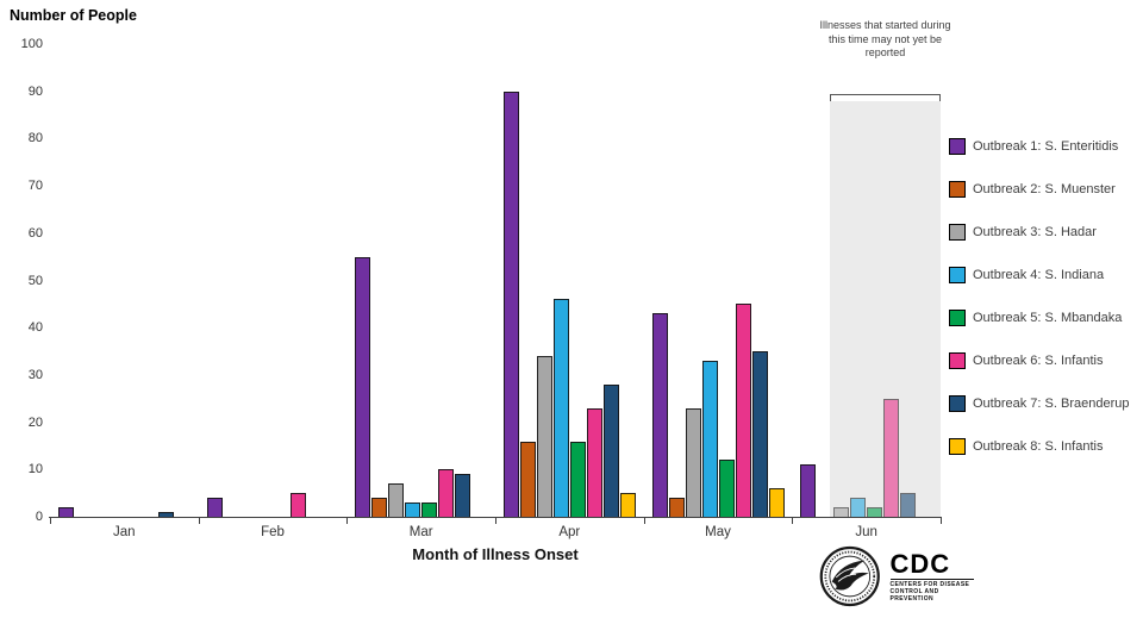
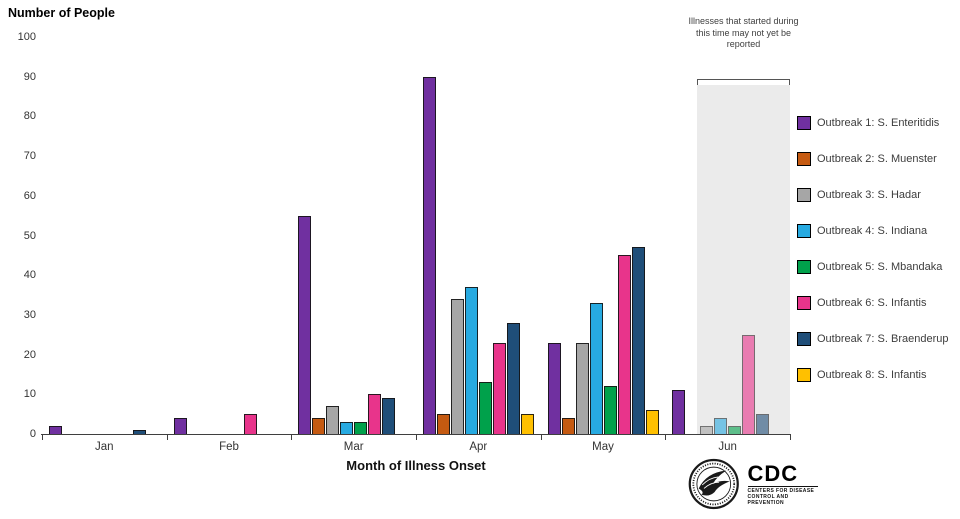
Outbreak 2: S. Muenster/Apr: 16 -> 5
Outbreak 4: S. Indiana/Apr: 46 -> 37
Outbreak 5: S. Mbandaka/Apr: 16 -> 13
Outbreak 1: S. Enteritidis/May: 43 -> 23
Outbreak 7: S. Braenderup/May: 35 -> 47
